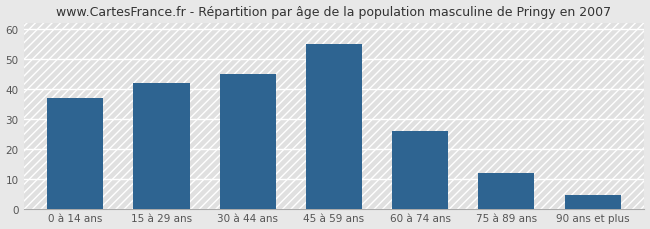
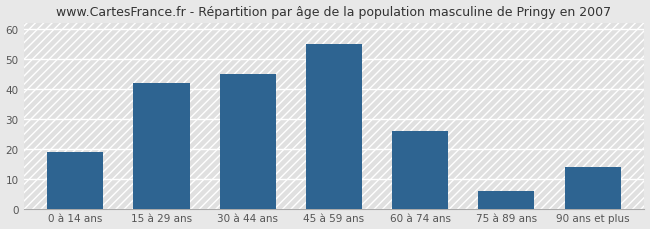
0 à 14 ans: 37.0 -> 19.0
75 à 89 ans: 12.0 -> 6.0
90 ans et plus: 4.5 -> 14.0
